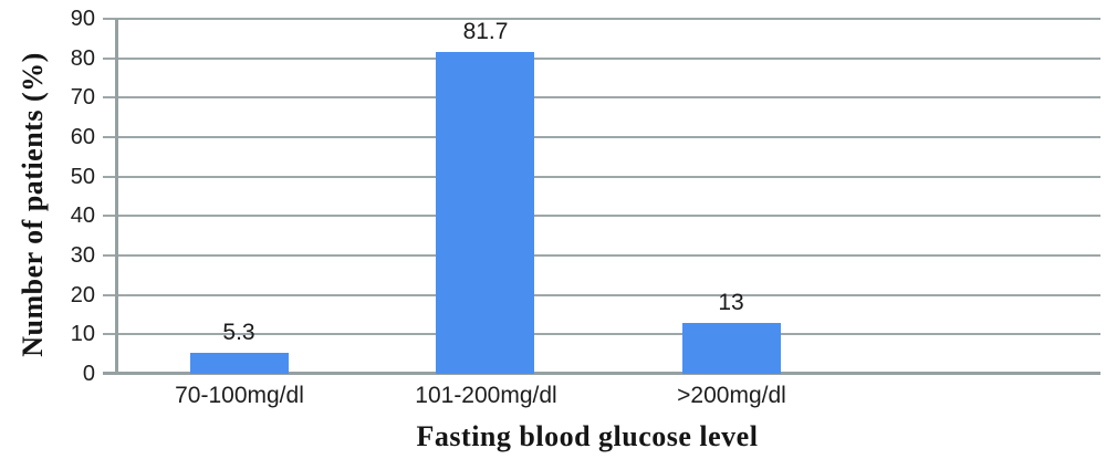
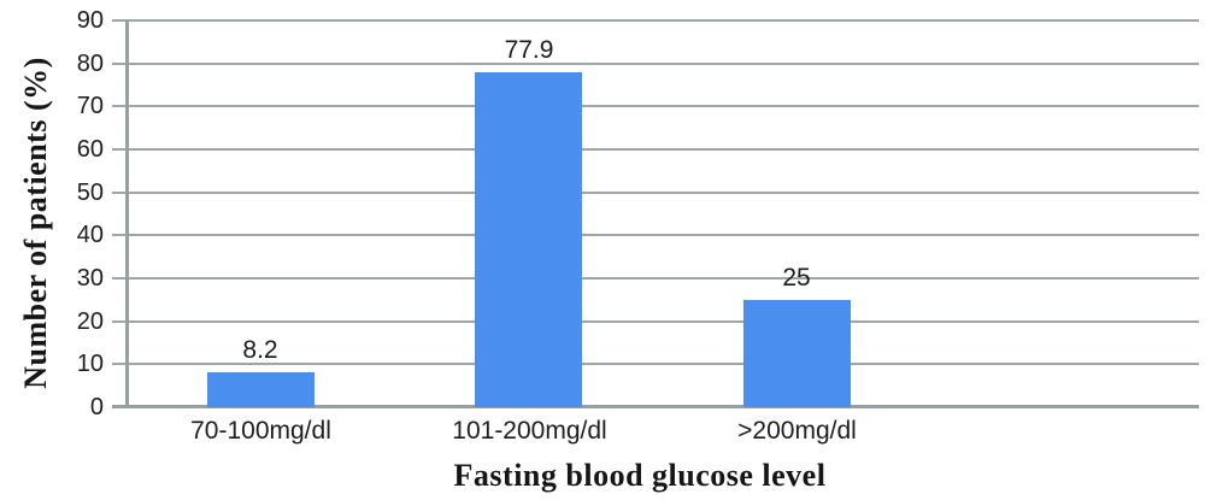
70-100mg/dl: 5.3 -> 8.2
101-200mg/dl: 81.7 -> 77.9
>200mg/dl: 13 -> 25
